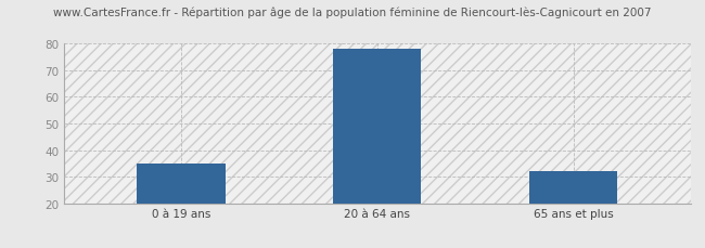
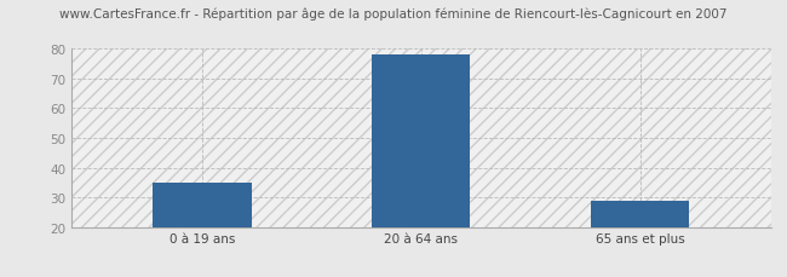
65 ans et plus: 32 -> 29
